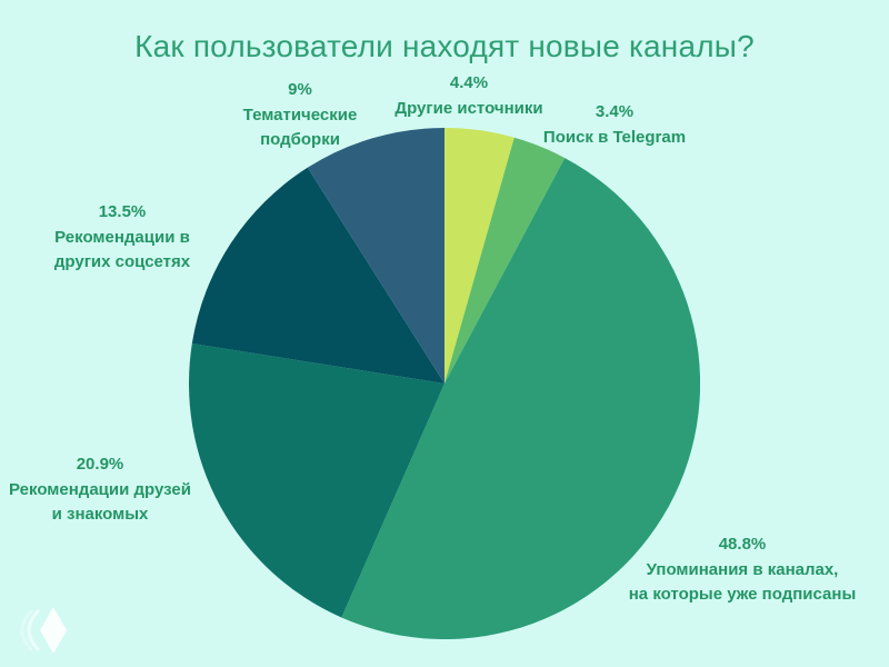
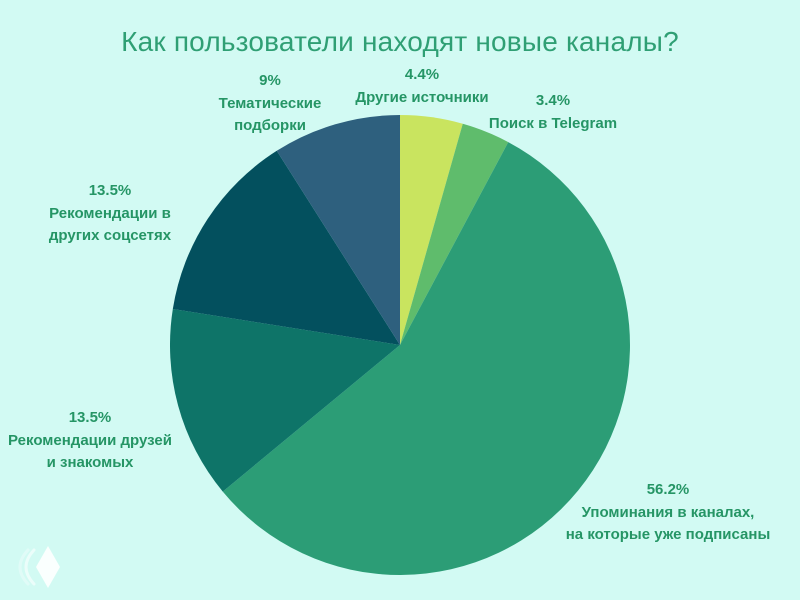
Упоминания в каналах, на которые уже подписаны: 48.8% -> 56.2%
Рекомендации друзей и знакомых: 20.9% -> 13.5%
